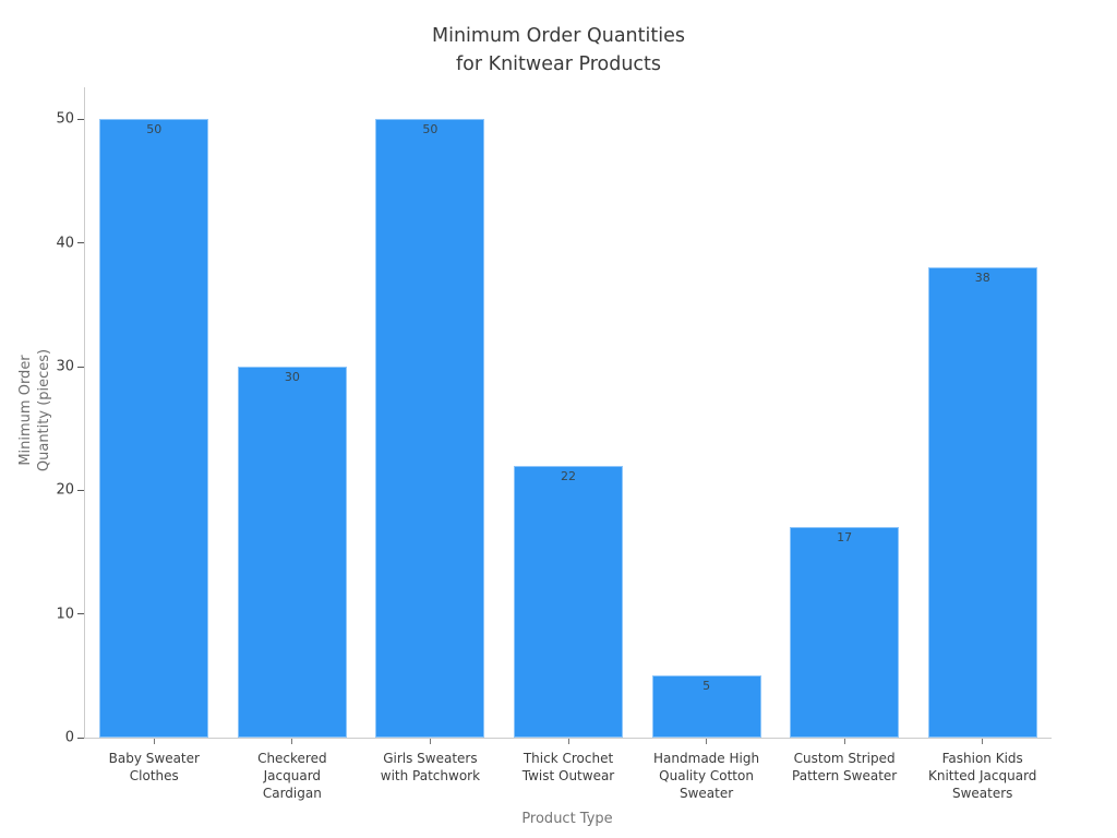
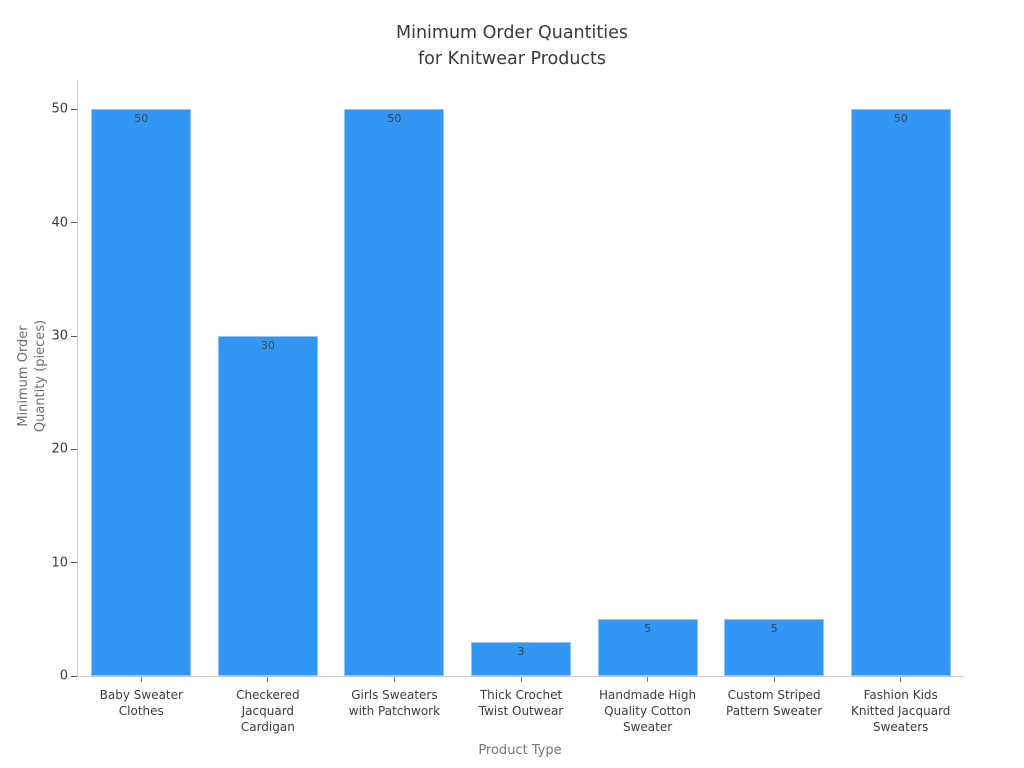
Thick Crochet Twist Outwear: 22 -> 3
Custom Striped Pattern Sweater: 17 -> 5
Fashion Kids Knitted Jacquard Sweaters: 38 -> 50
